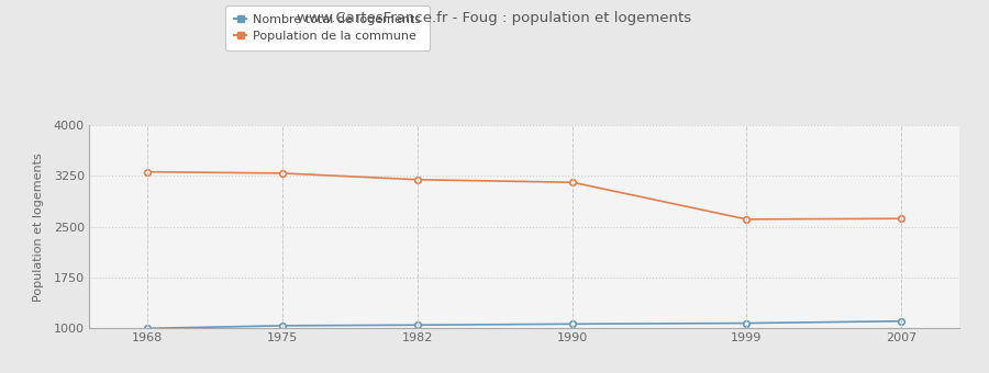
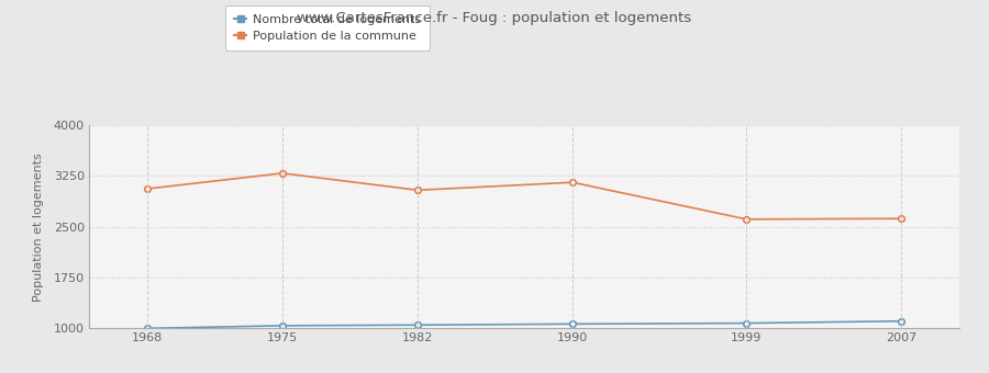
Population de la commune/1968: 3310 -> 3060
Population de la commune/1982: 3200 -> 3040
